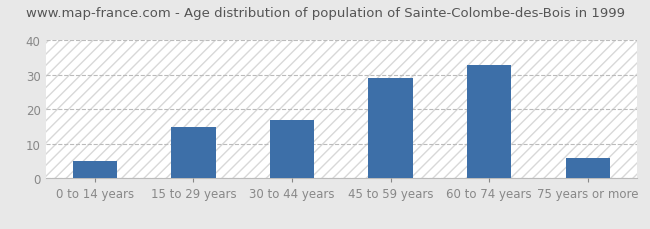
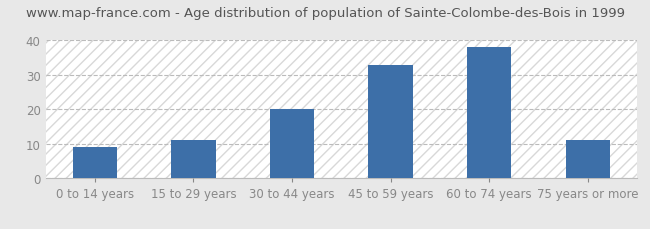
0 to 14 years: 5 -> 9
15 to 29 years: 15 -> 11
30 to 44 years: 17 -> 20
45 to 59 years: 29 -> 33
60 to 74 years: 33 -> 38
75 years or more: 6 -> 11
